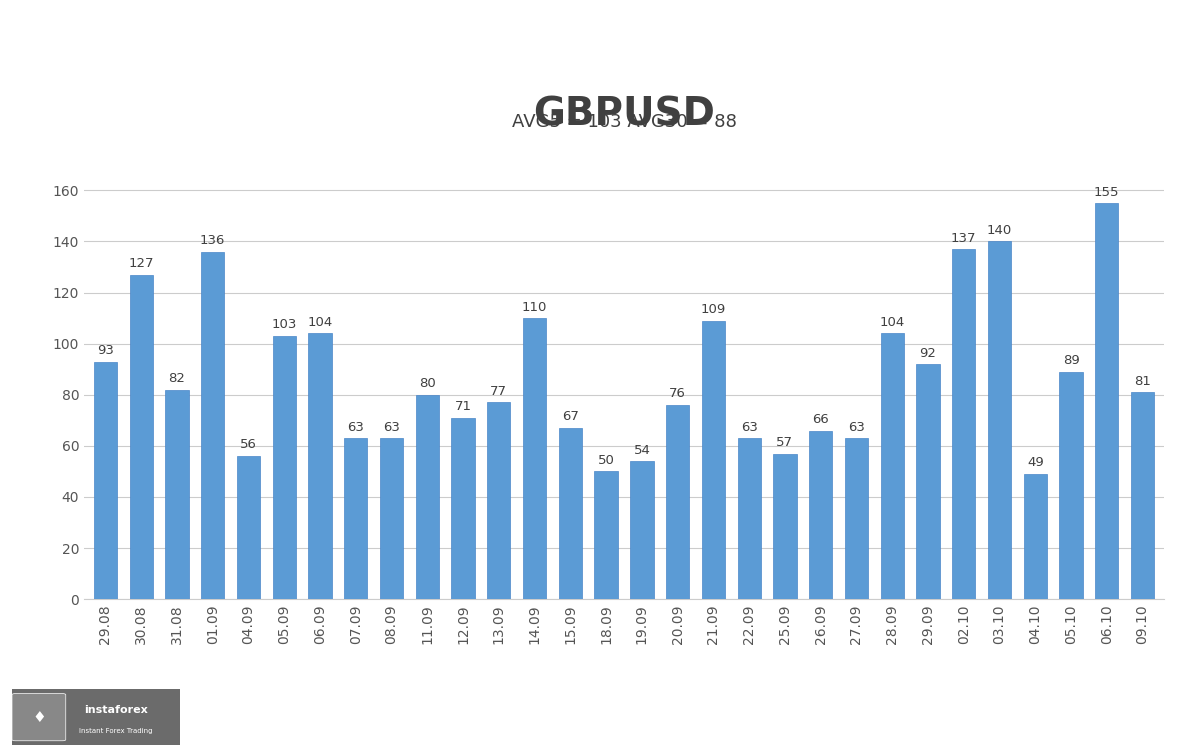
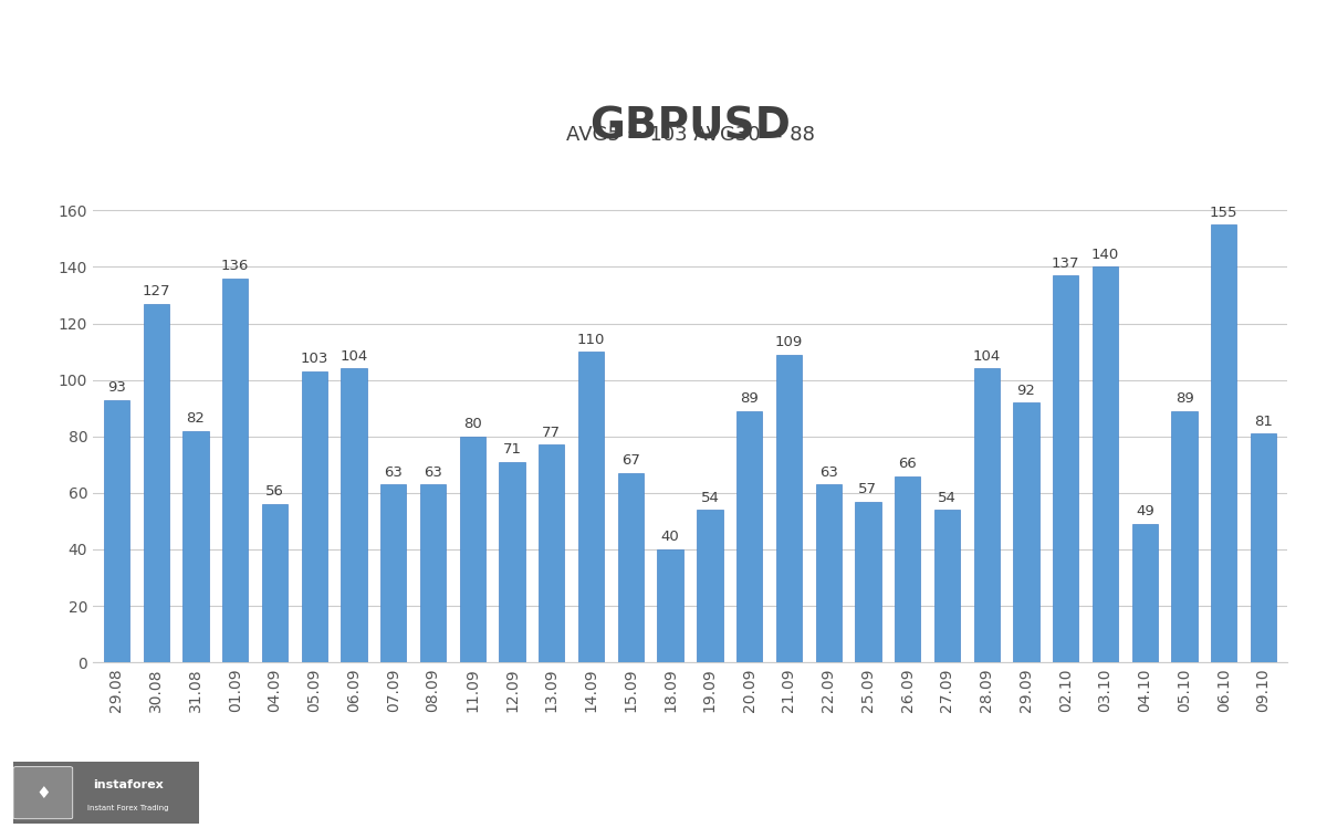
18.09: 50 -> 40
20.09: 76 -> 89
27.09: 63 -> 54
